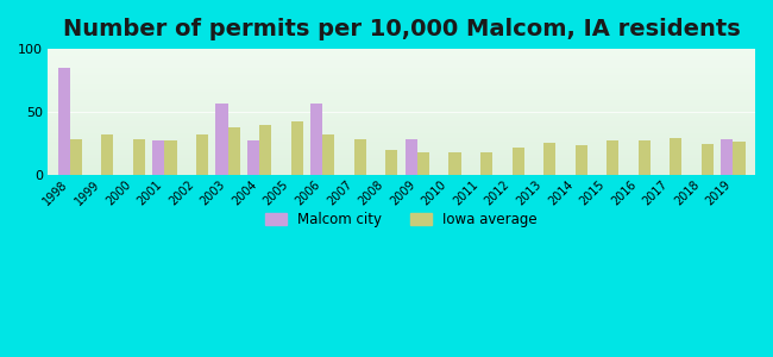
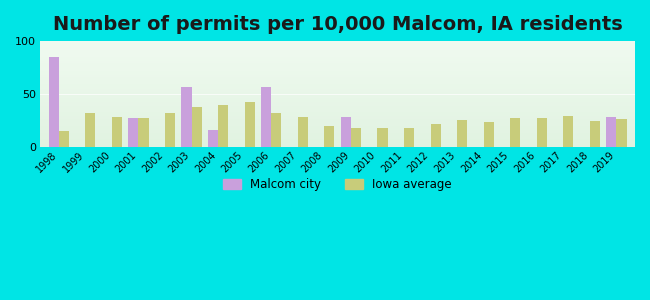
Iowa average/1998: 28 -> 15
Malcom city/2004: 27 -> 16
